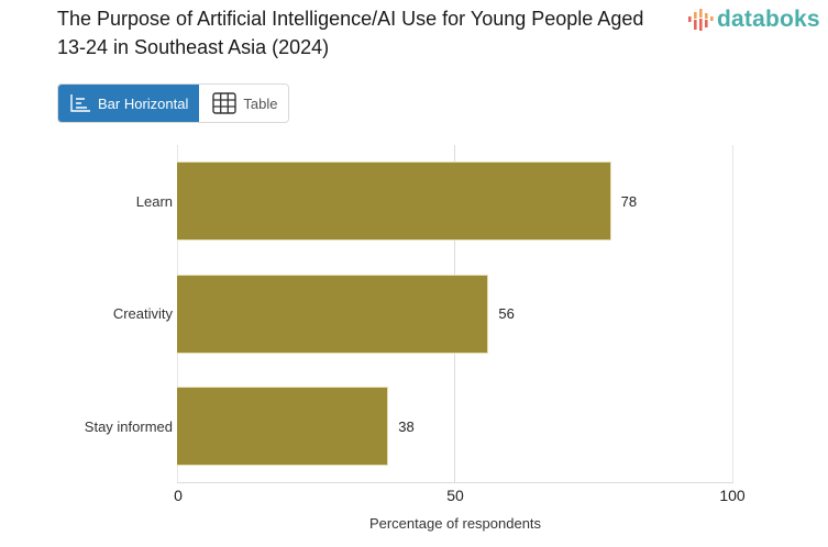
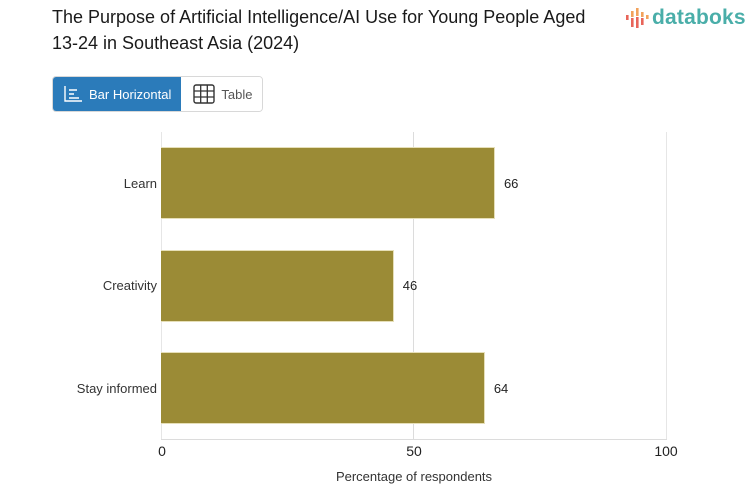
Learn: 78 -> 66
Creativity: 56 -> 46
Stay informed: 38 -> 64
